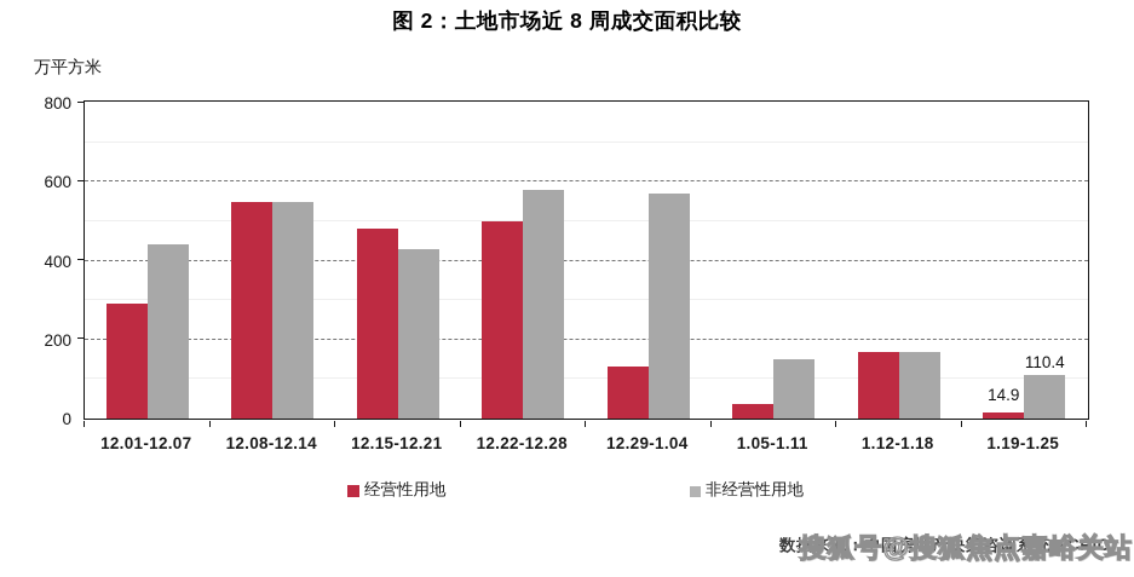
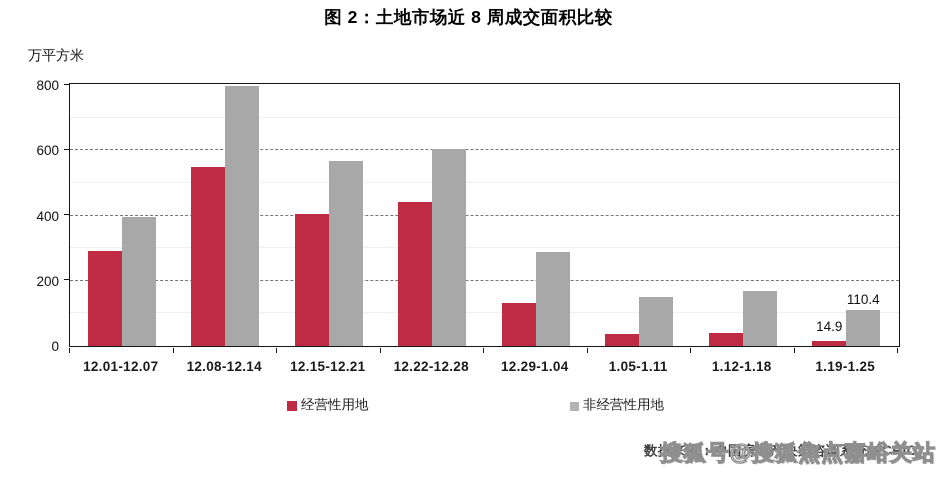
非经营性用地/12.01-12.07: 440 -> 390
非经营性用地/12.08-12.14: 550 -> 800
经营性用地/12.15-12.21: 480 -> 400
非经营性用地/12.15-12.21: 430 -> 570
经营性用地/12.22-12.28: 500 -> 440
非经营性用地/12.22-12.28: 580 -> 600
非经营性用地/12.29-1.04: 570 -> 290
经营性用地/1.12-1.18: 170 -> 40
